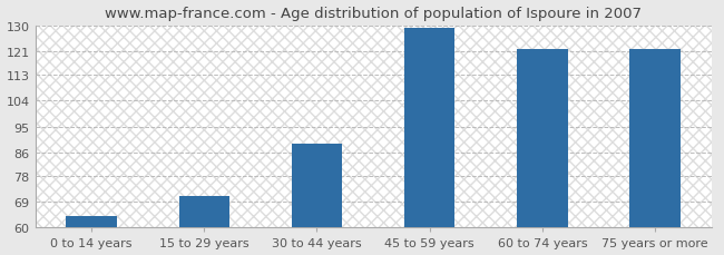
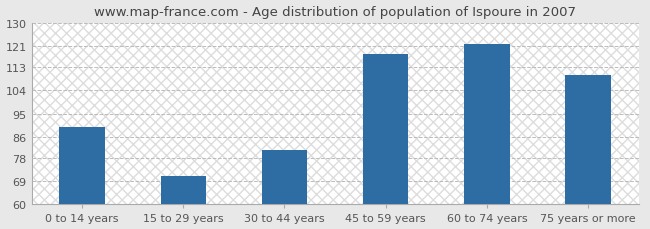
0 to 14 years: 64 -> 90
30 to 44 years: 89 -> 81
45 to 59 years: 129 -> 118
75 years or more: 122 -> 110
